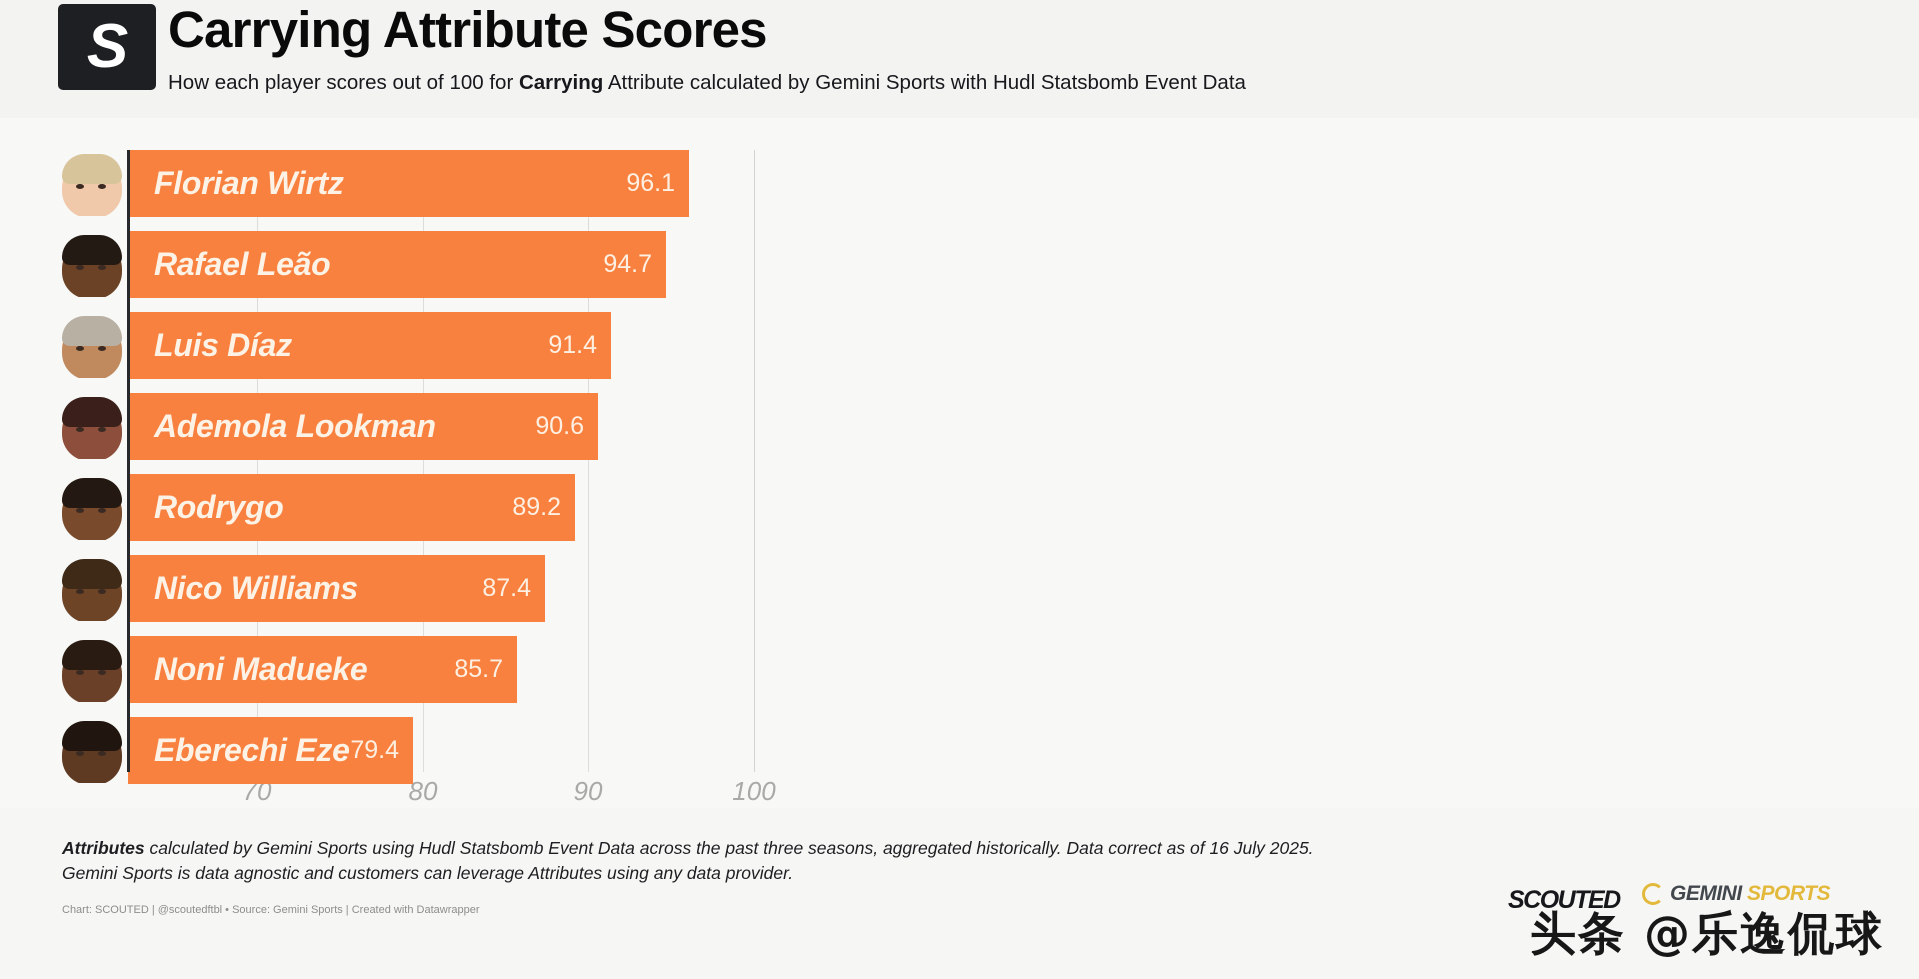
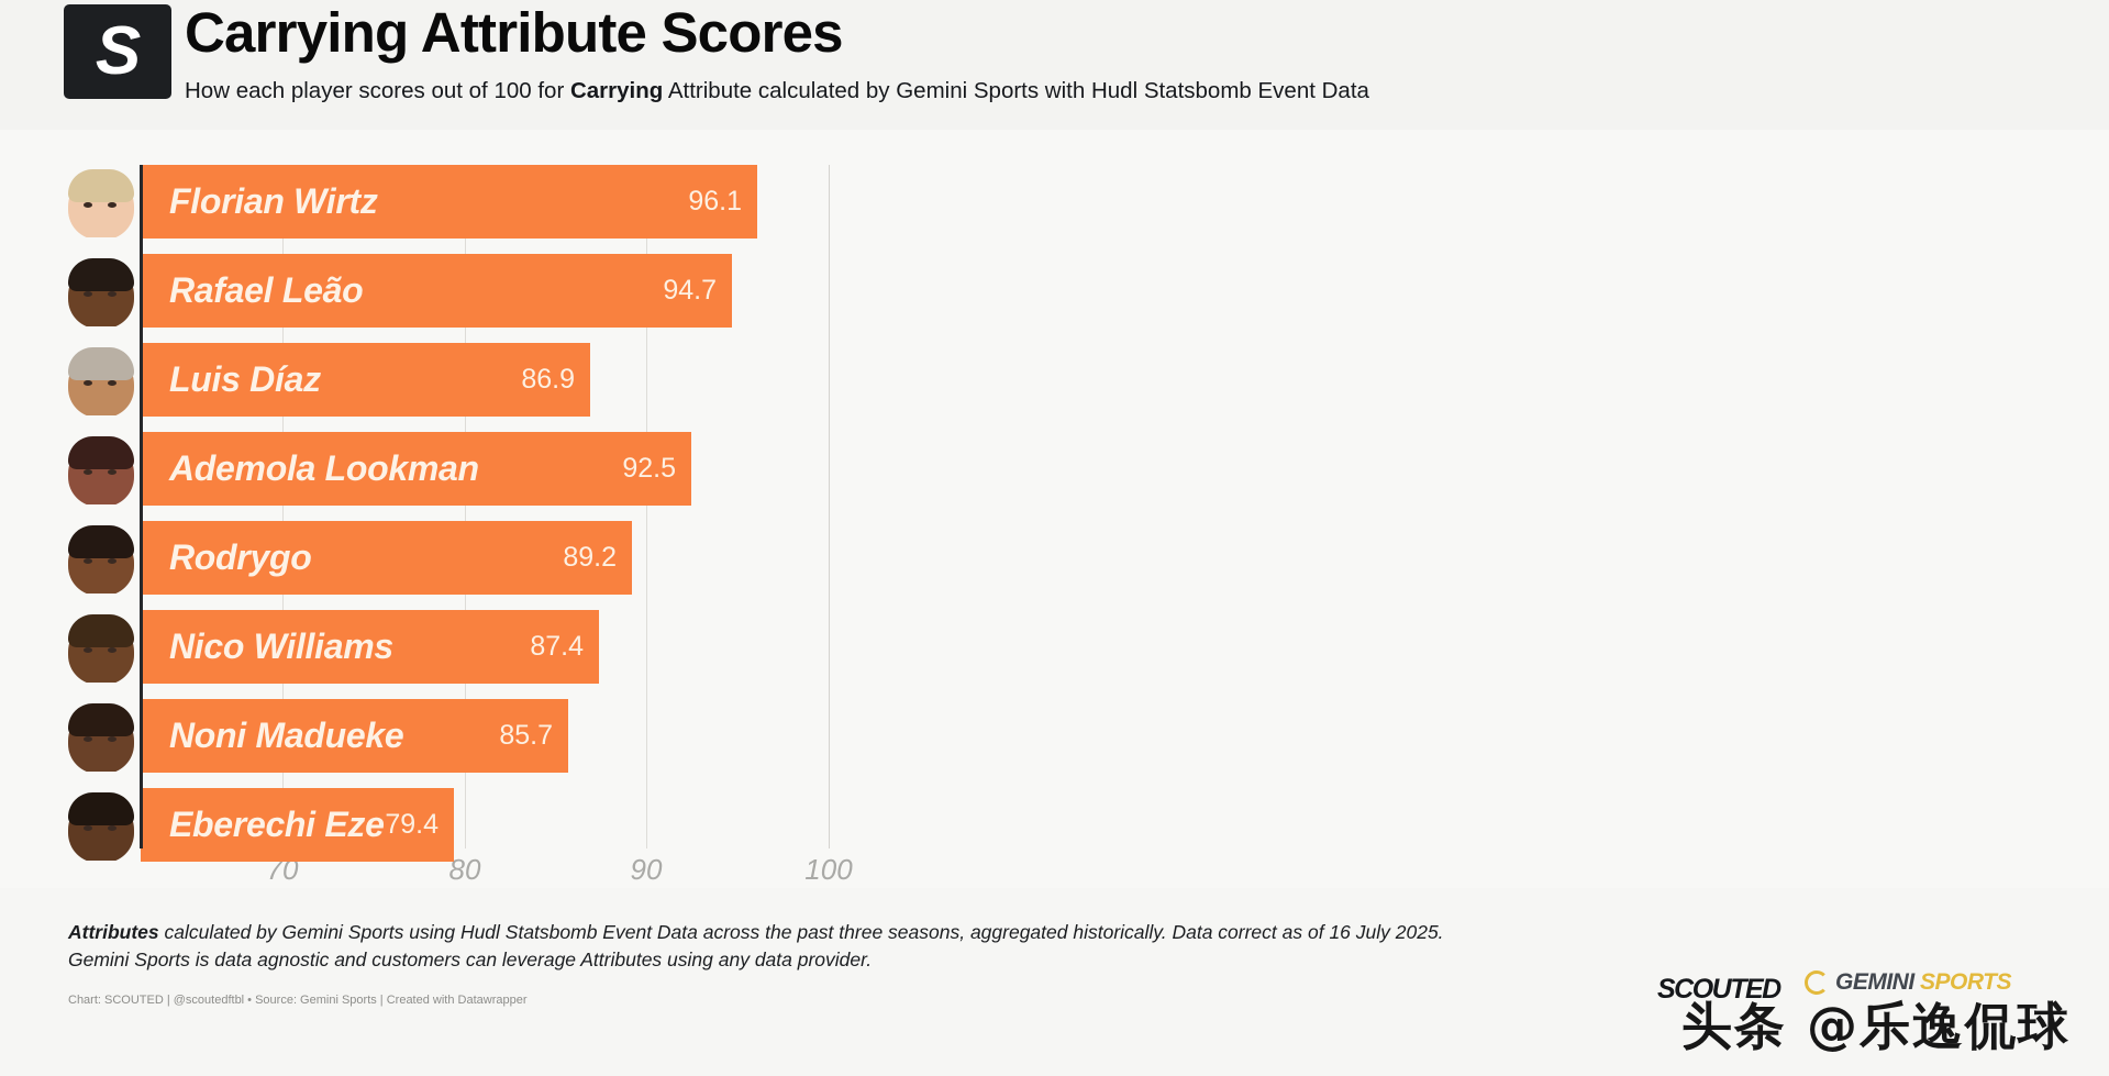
Luis Díaz: 91.4 -> 86.9
Ademola Lookman: 90.6 -> 92.5
